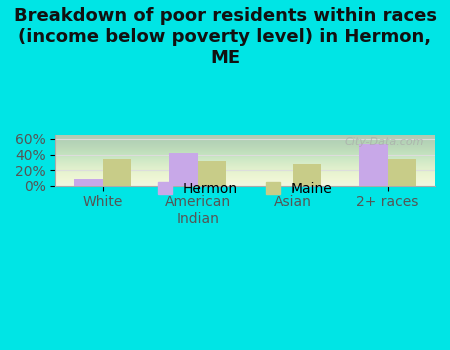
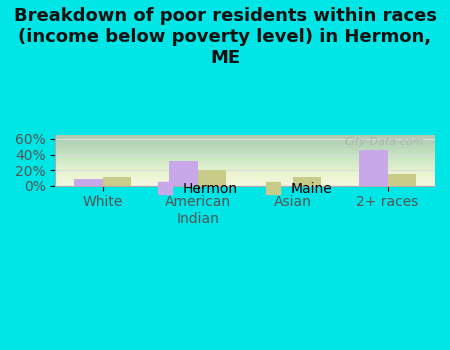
Maine/White: 34% -> 11%
Hermon/American Indian: 42% -> 32%
Maine/American Indian: 32% -> 20%
Maine/Asian: 28% -> 11%
Hermon/2+ races: 54% -> 46%
Maine/2+ races: 34% -> 15%
